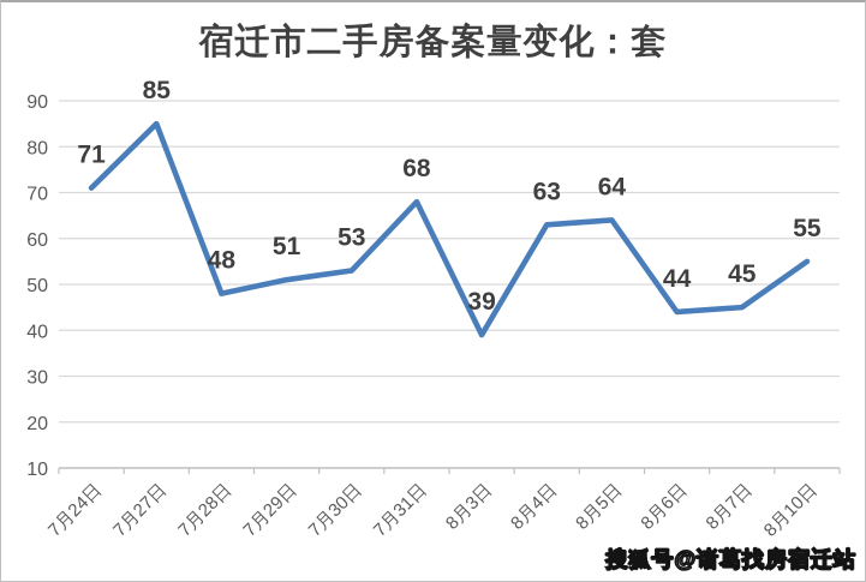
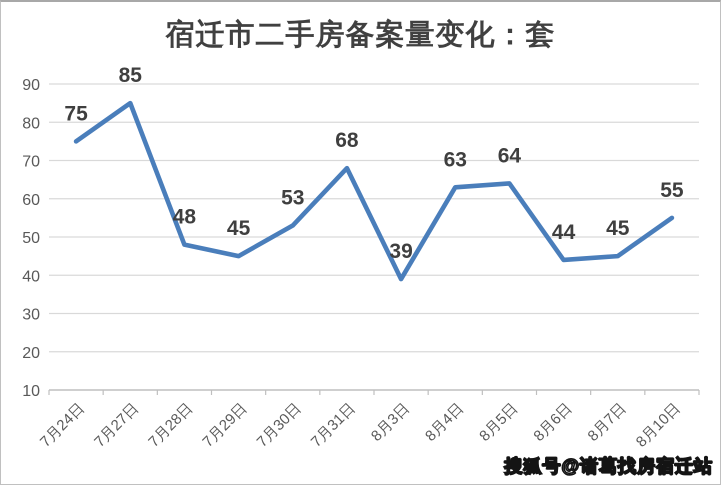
7月24日: 71 -> 75
7月29日: 51 -> 45
